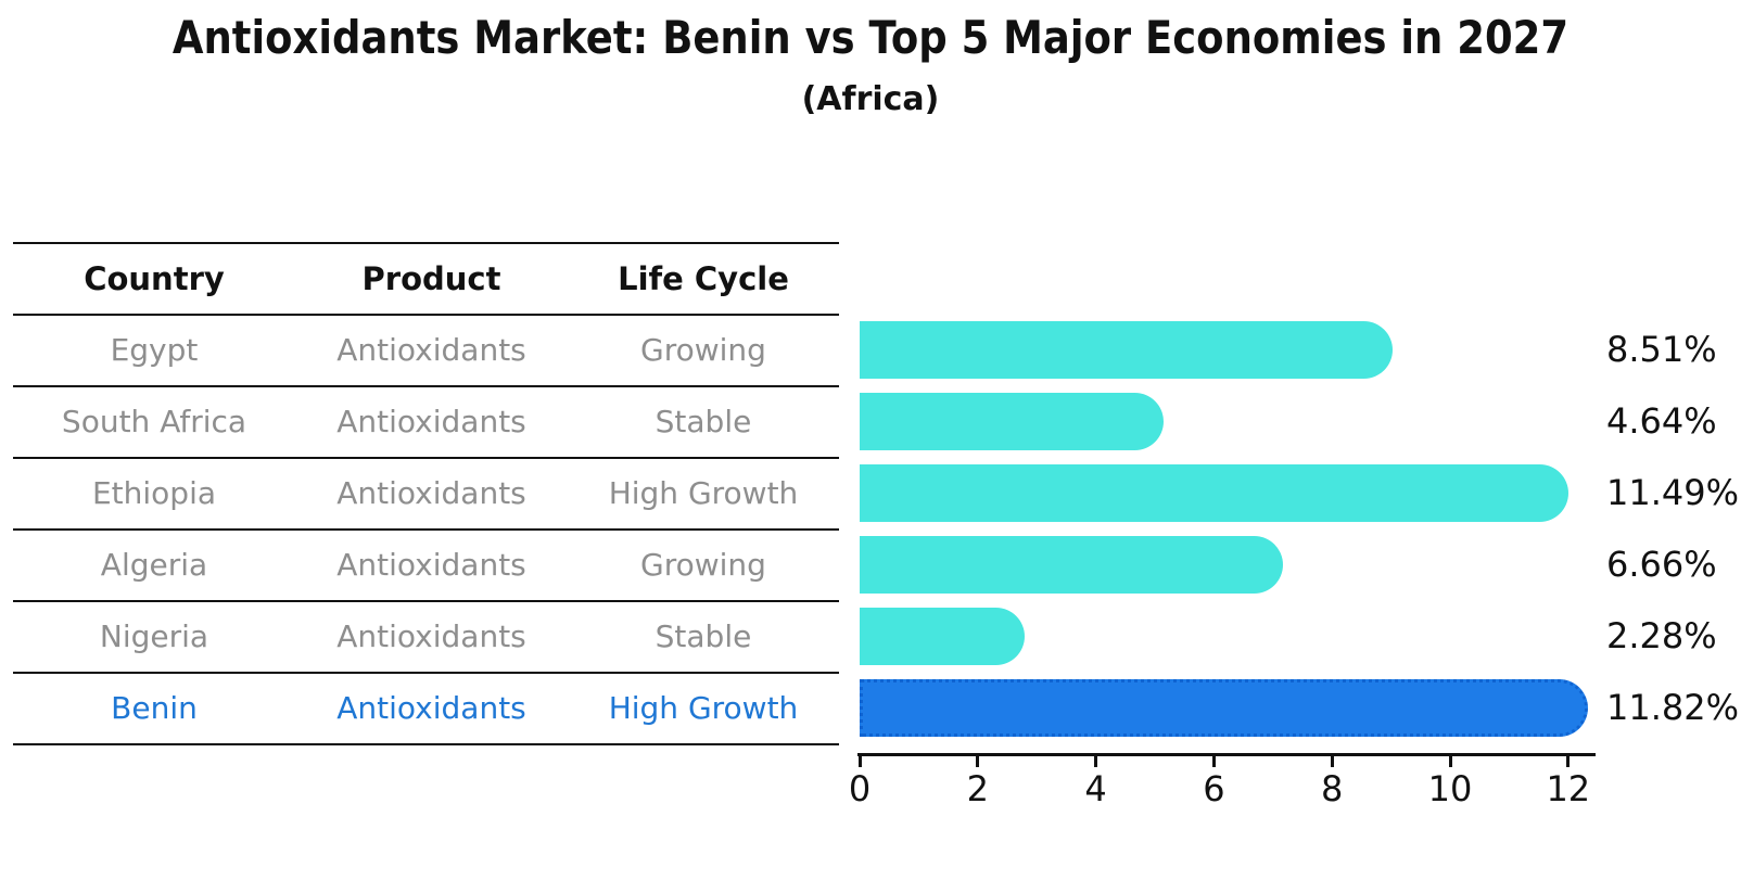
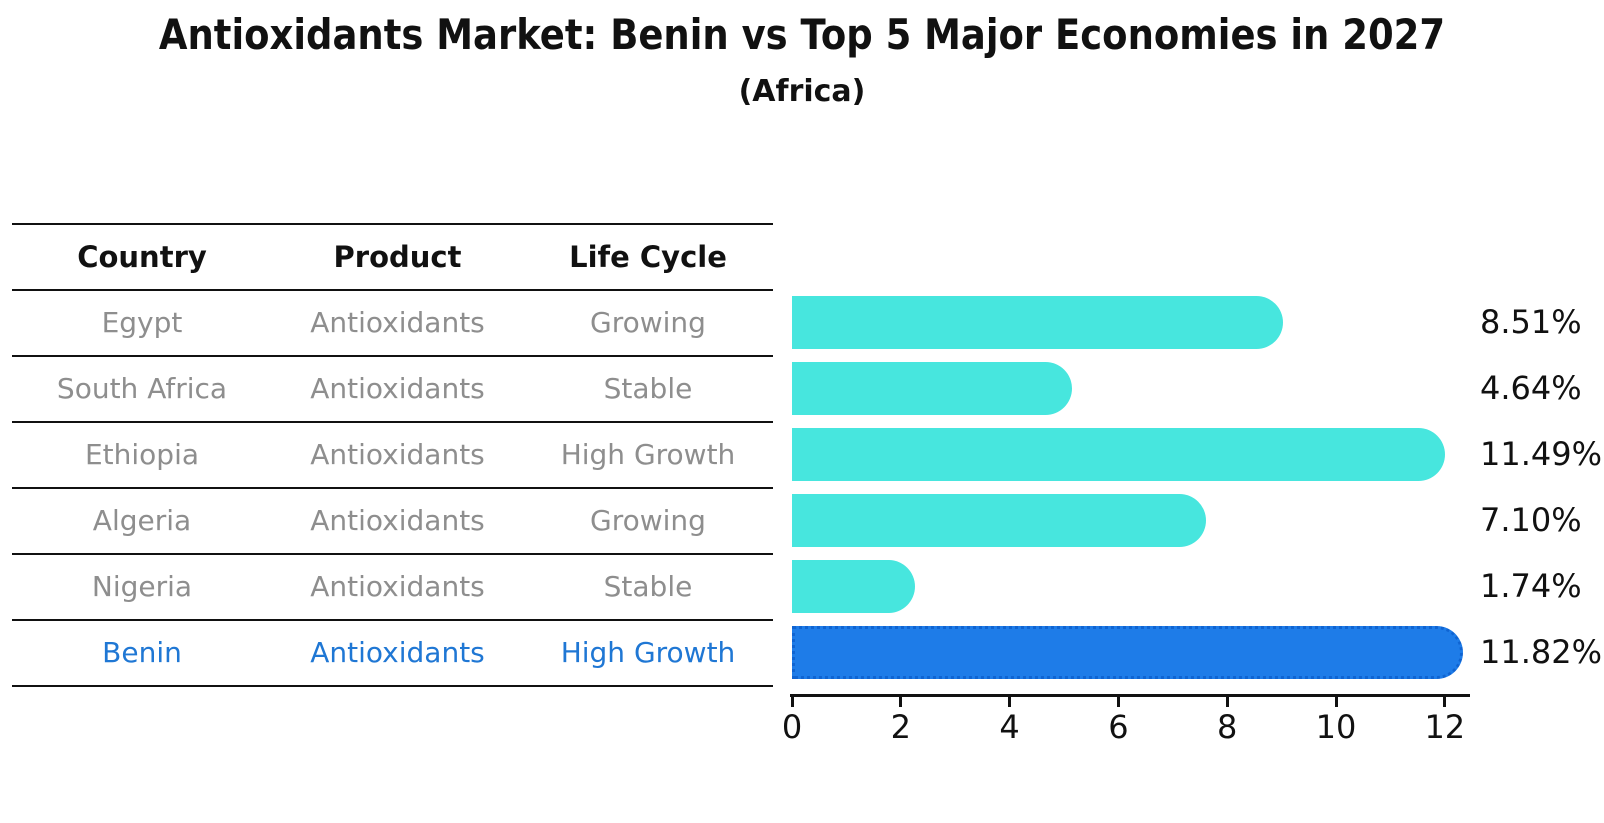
Algeria: 6.66% -> 7.10%
Nigeria: 2.28% -> 1.74%
